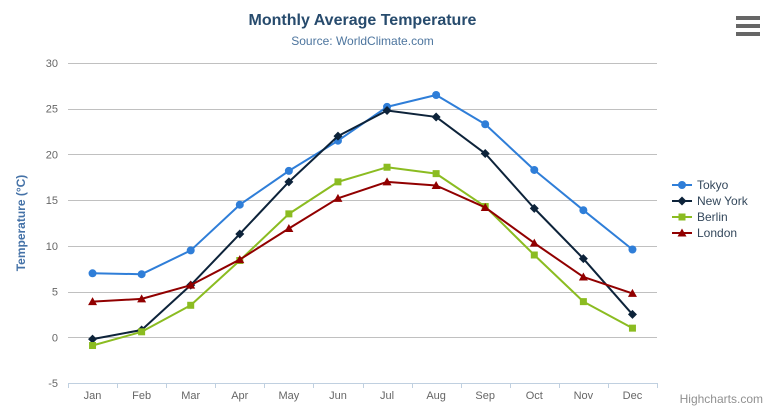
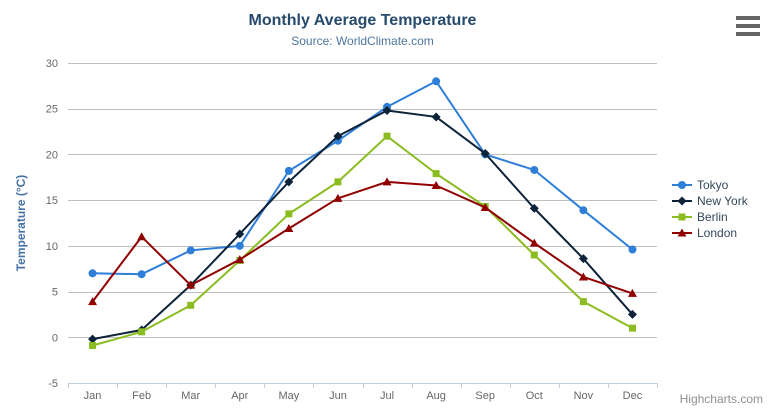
London/Feb: 4 -> 11
Tokyo/Apr: 14 -> 10
Berlin/Jul: 19 -> 22
Tokyo/Aug: 26 -> 28
Tokyo/Sep: 23 -> 20
